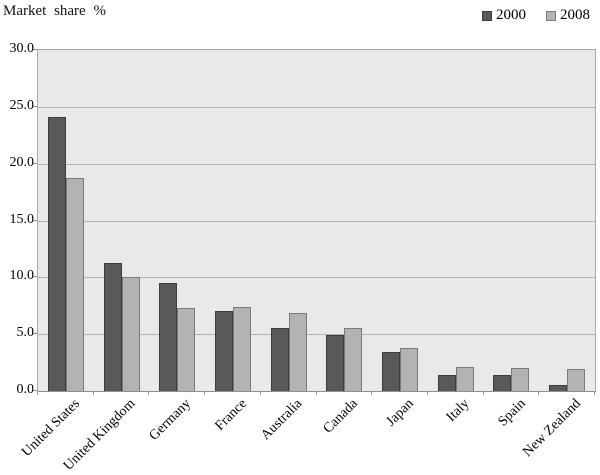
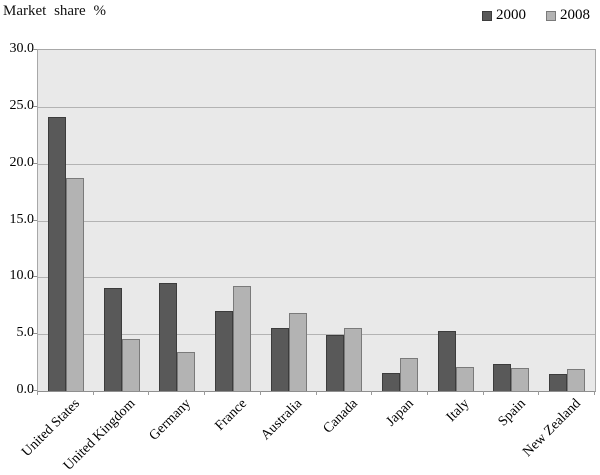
2000/United Kingdom: 11.3 -> 9.1
2008/United Kingdom: 10.0 -> 4.6
2008/Germany: 7.3 -> 3.4
2008/France: 7.4 -> 9.2
2000/Japan: 3.4 -> 1.6
2008/Japan: 3.8 -> 2.9
2000/Italy: 1.4 -> 5.3
2000/Spain: 1.4 -> 2.4
2000/New Zealand: 0.5 -> 1.5
